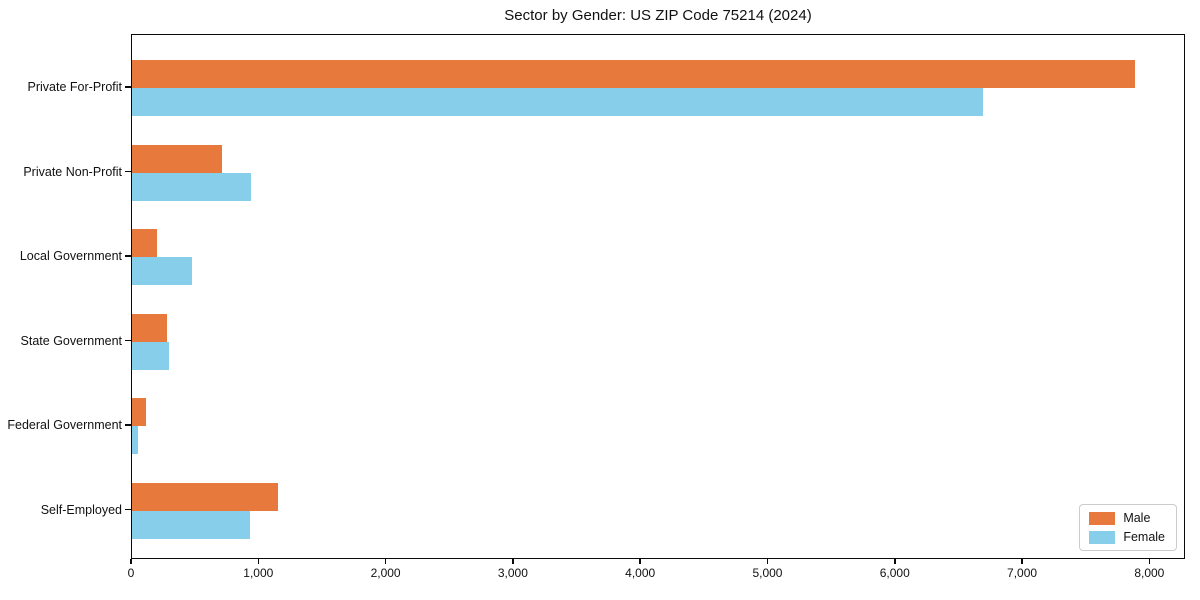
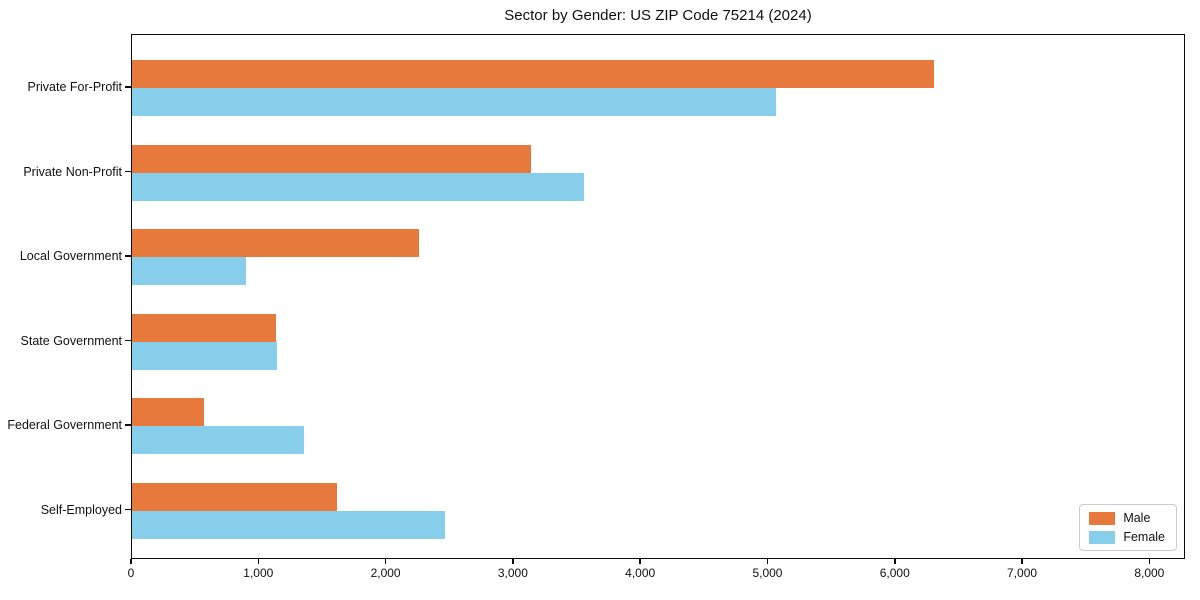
Male/Private For-Profit: 7890 -> 6310
Female/Private For-Profit: 6700 -> 5070
Male/Private Non-Profit: 720 -> 3150
Female/Private Non-Profit: 940 -> 3560
Male/Local Government: 200 -> 2270
Female/Local Government: 480 -> 910
Male/State Government: 290 -> 1140
Female/State Government: 300 -> 1150
Male/Federal Government: 120 -> 580
Female/Federal Government: 60 -> 1360
Male/Self-Employed: 1160 -> 1620
Female/Self-Employed: 940 -> 2470
